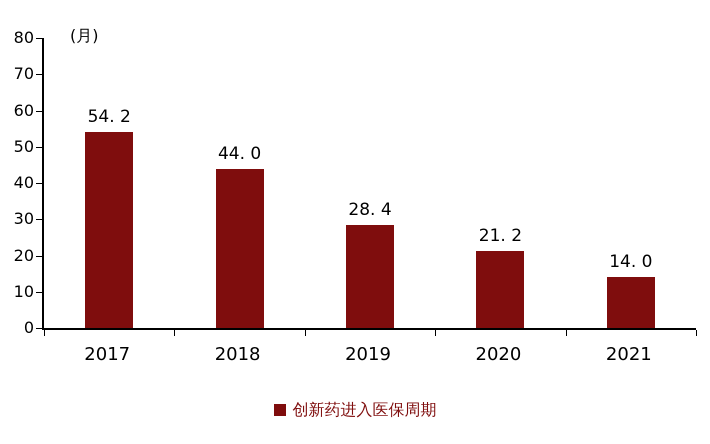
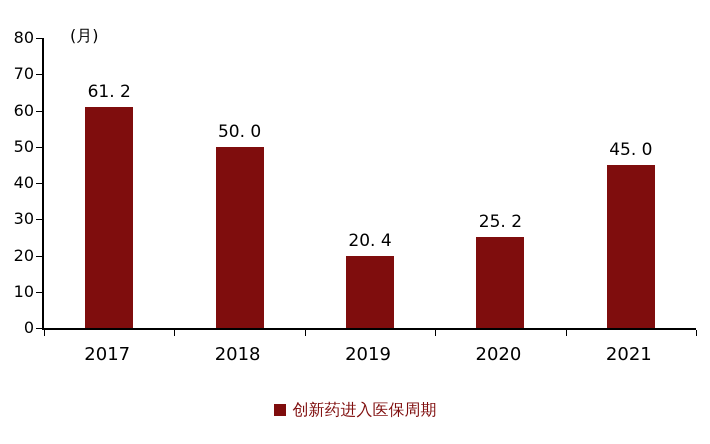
2017: 54 -> 61
2018: 44 -> 50
2019: 28 -> 20
2020: 21 -> 25
2021: 14 -> 45
